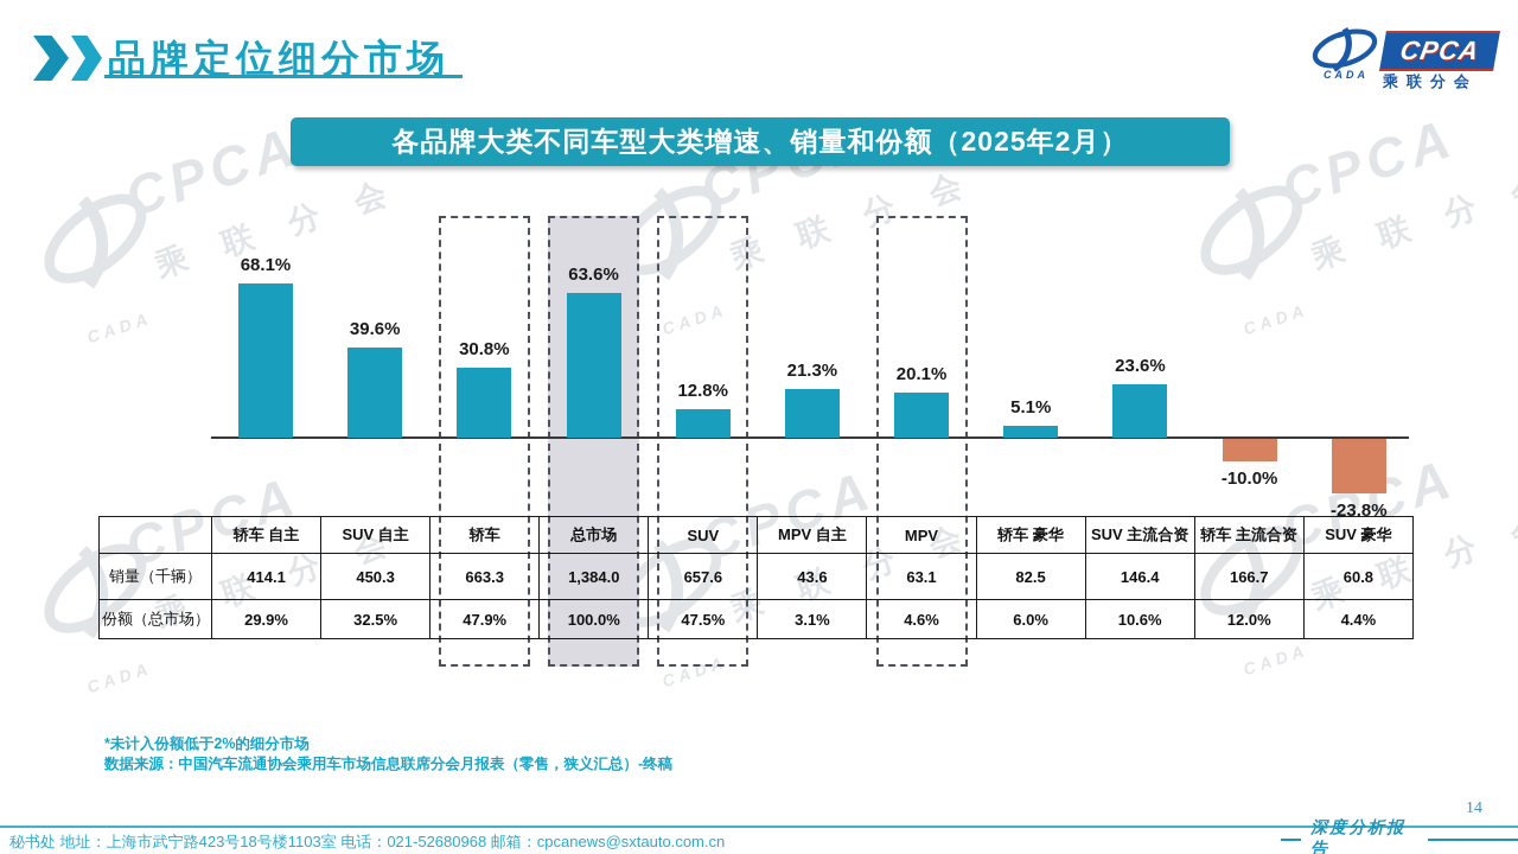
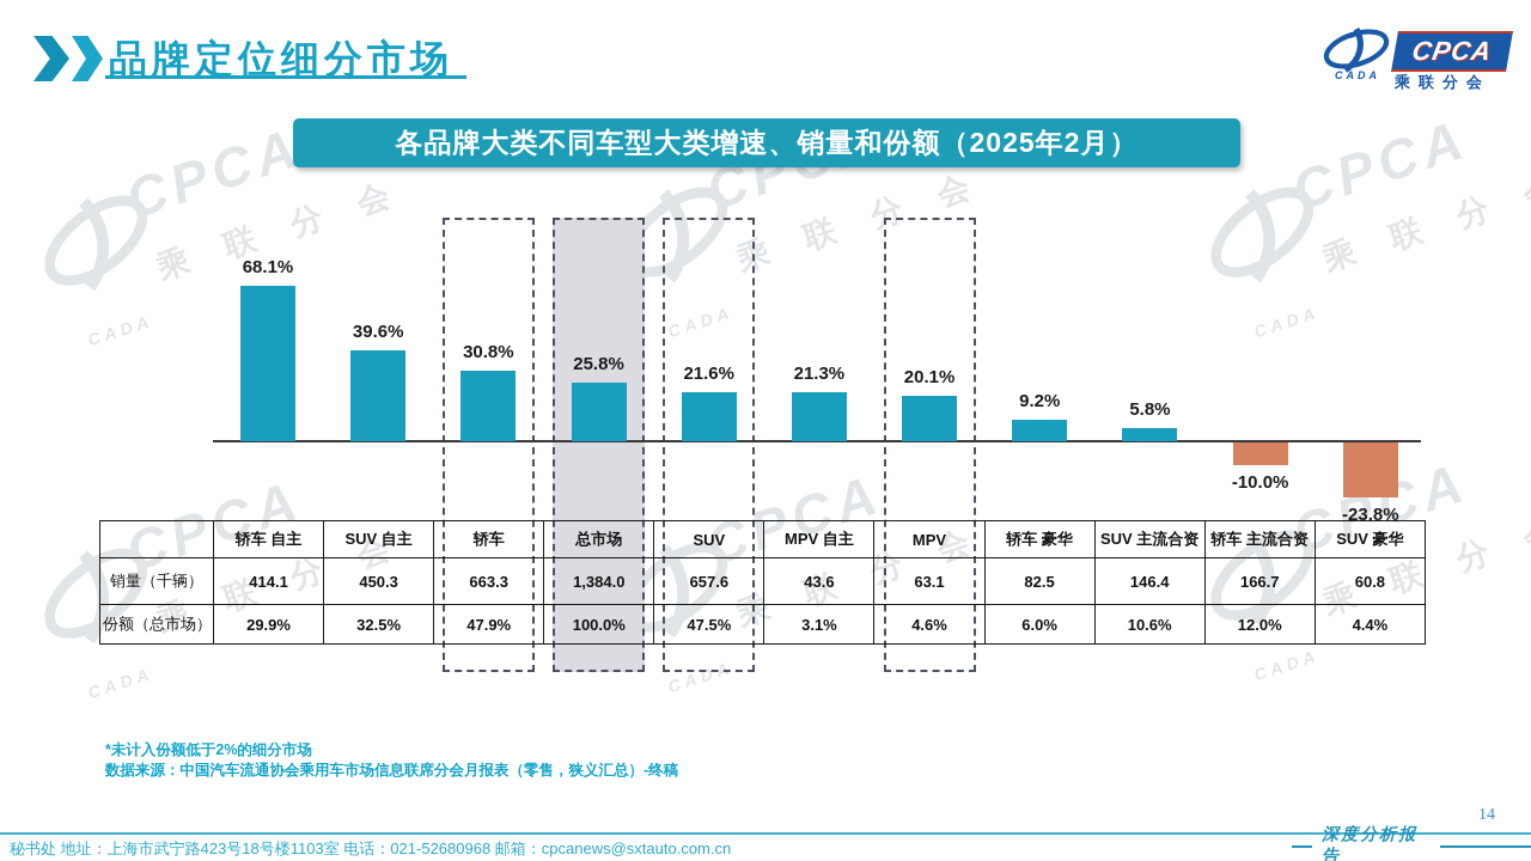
总市场: 63.6% -> 25.8%
SUV: 12.8% -> 21.6%
轿车 豪华: 5.1% -> 9.2%
SUV 主流合资: 23.6% -> 5.8%
